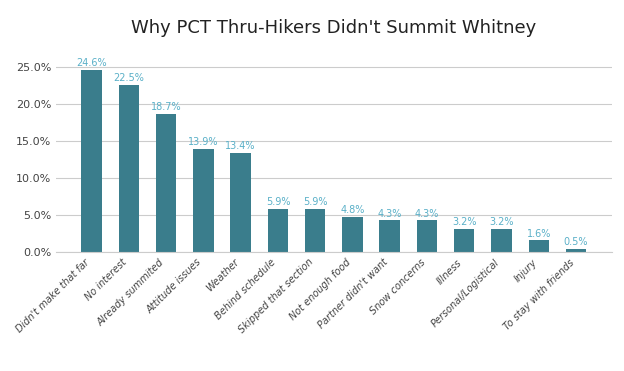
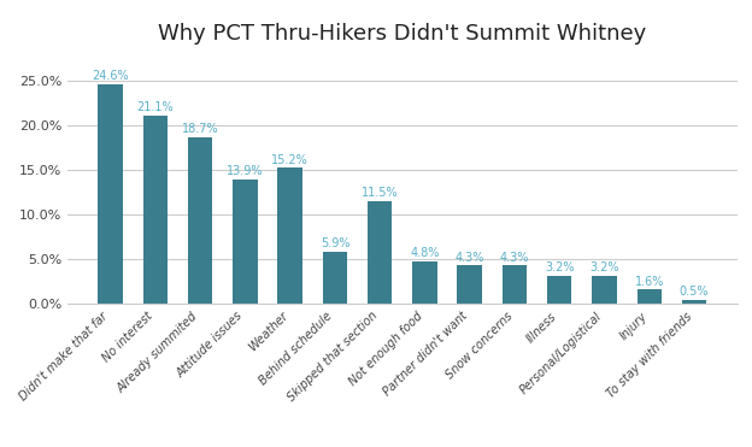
No interest: 22.5% -> 21.1%
Weather: 13.4% -> 15.2%
Skipped that section: 5.9% -> 11.5%
